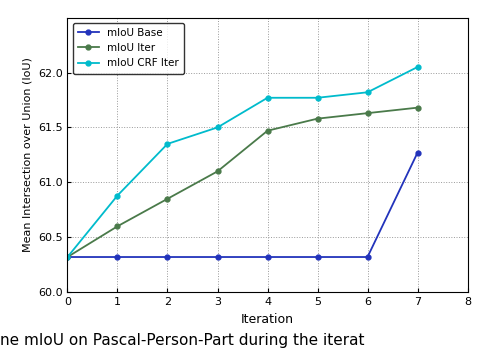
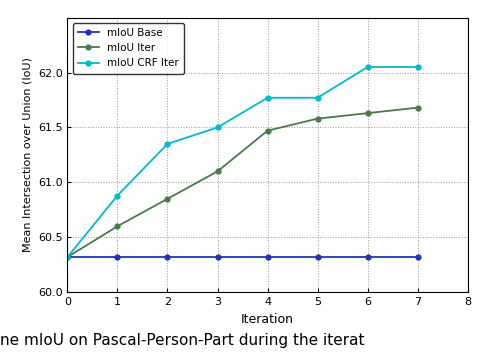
mIoU CRF Iter/6: 61.82 -> 62.05
mIoU Base/7: 61.27 -> 60.32
